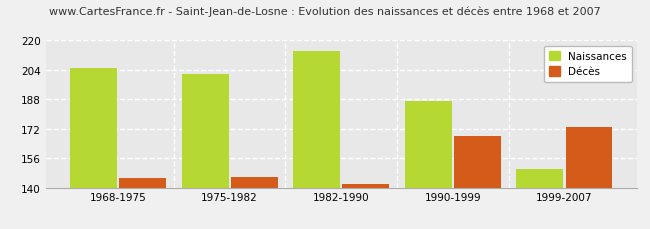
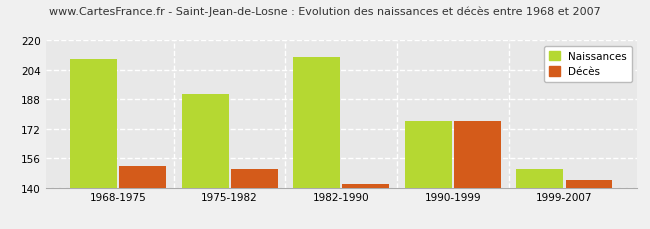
Naissances/1968-1975: 205 -> 210
Décès/1968-1975: 145 -> 152
Naissances/1975-1982: 202 -> 191
Décès/1975-1982: 146 -> 150
Naissances/1982-1990: 214 -> 211
Naissances/1990-1999: 187 -> 176
Décès/1990-1999: 168 -> 176
Décès/1999-2007: 173 -> 144
